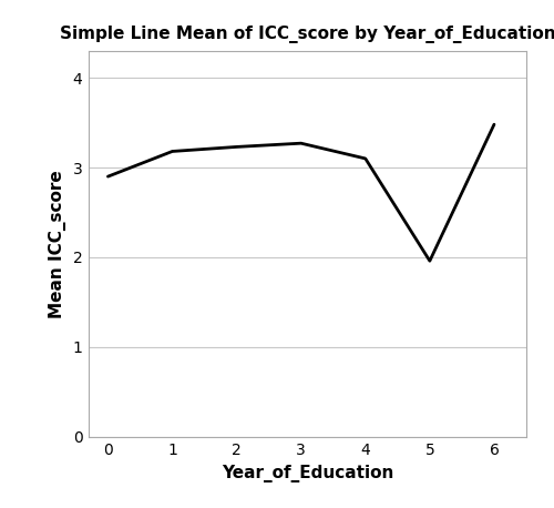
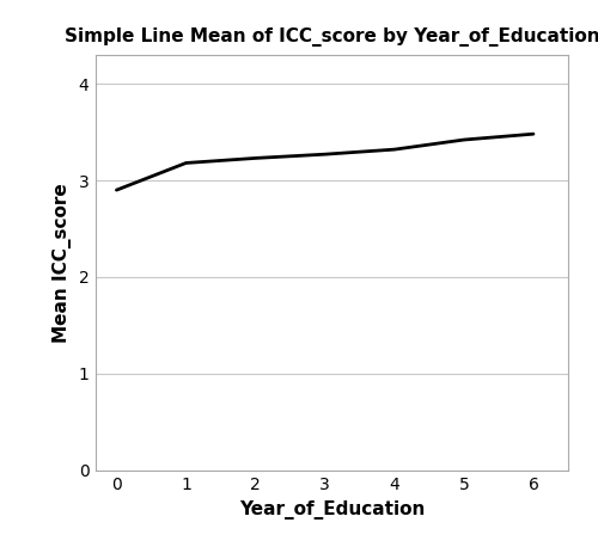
4: 3.10 -> 3.32
5: 1.96 -> 3.42
